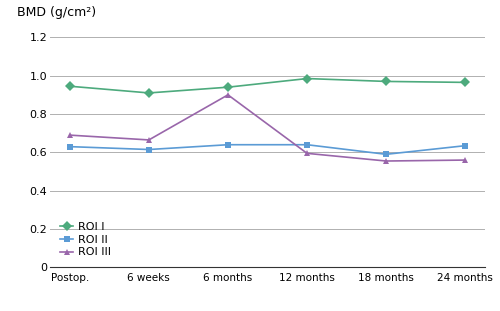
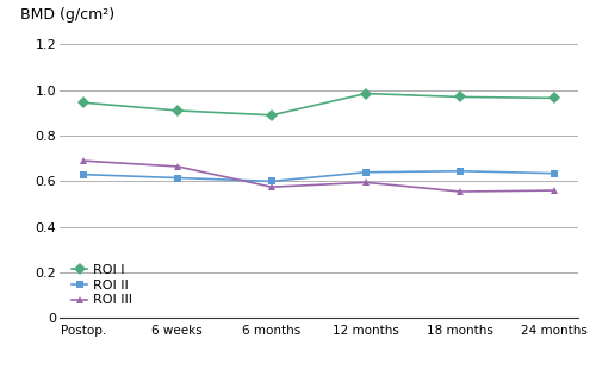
ROI I/6 months: 0.94 -> 0.89
ROI II/6 months: 0.64 -> 0.60
ROI III/6 months: 0.90 -> 0.57
ROI II/18 months: 0.59 -> 0.65
